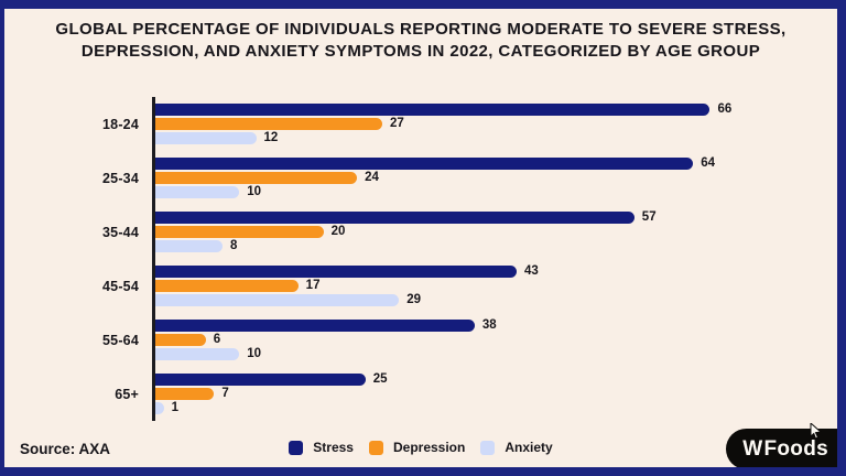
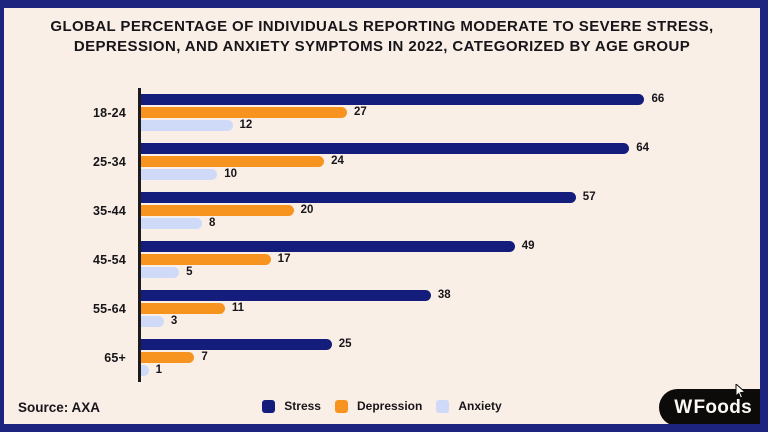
Stress/45-54: 43 -> 49
Anxiety/45-54: 29 -> 5
Depression/55-64: 6 -> 11
Anxiety/55-64: 10 -> 3
